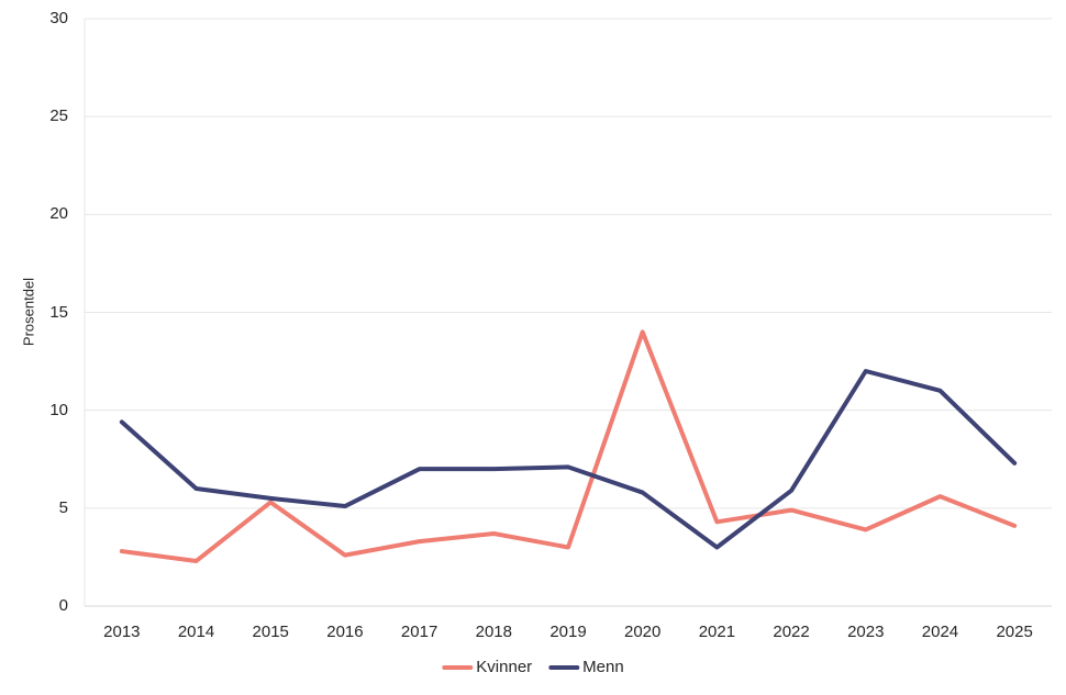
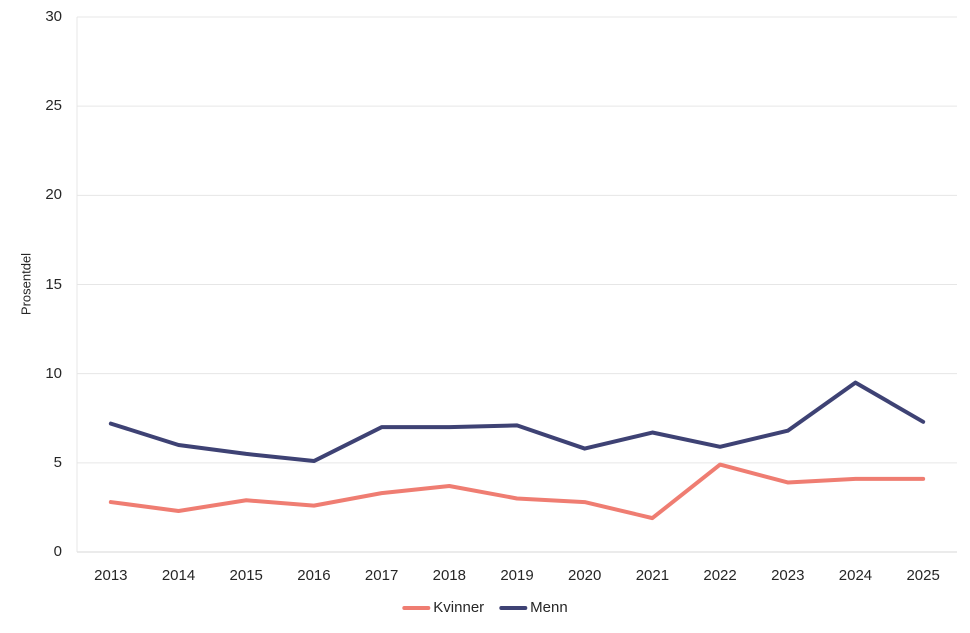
Menn/2013: 9.4 -> 7.2
Kvinner/2015: 5.3 -> 2.9
Kvinner/2020: 14.0 -> 2.8
Kvinner/2021: 4.3 -> 1.9
Menn/2021: 3.0 -> 6.7
Menn/2023: 12.0 -> 6.8
Kvinner/2024: 5.6 -> 4.1
Menn/2024: 11.0 -> 9.5
